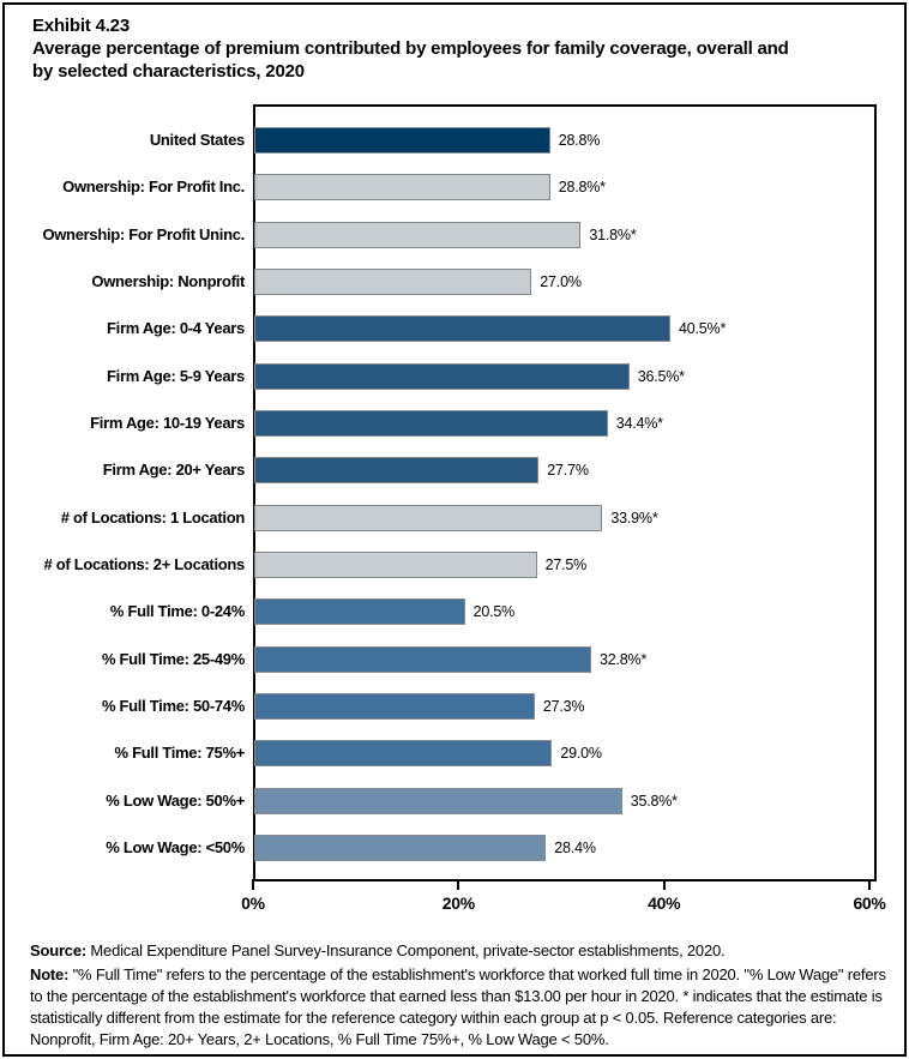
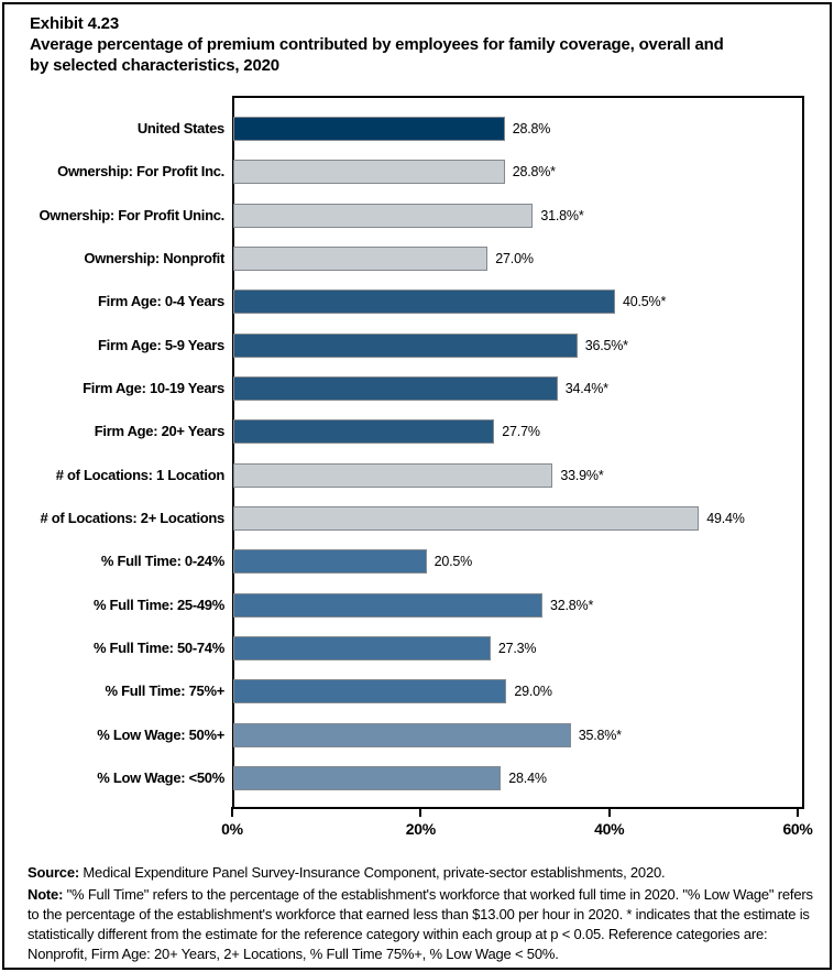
# of Locations: 2+ Locations: 27.5% -> 49.4%
